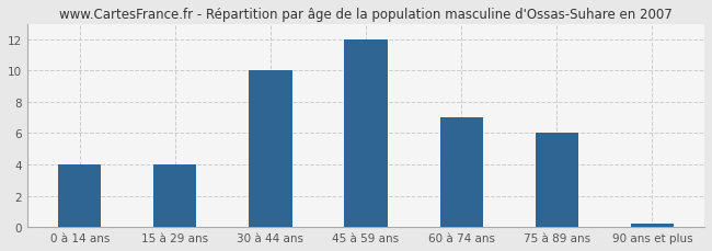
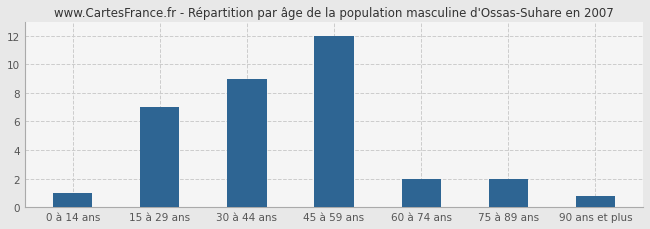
0 à 14 ans: 4.0 -> 1.0
15 à 29 ans: 4.0 -> 7.0
30 à 44 ans: 10.0 -> 9.0
60 à 74 ans: 7.0 -> 2.0
75 à 89 ans: 6.0 -> 2.0
90 ans et plus: 0.2 -> 0.8
